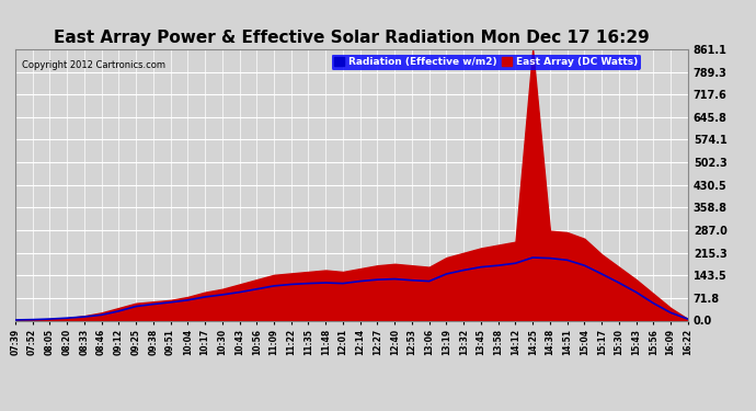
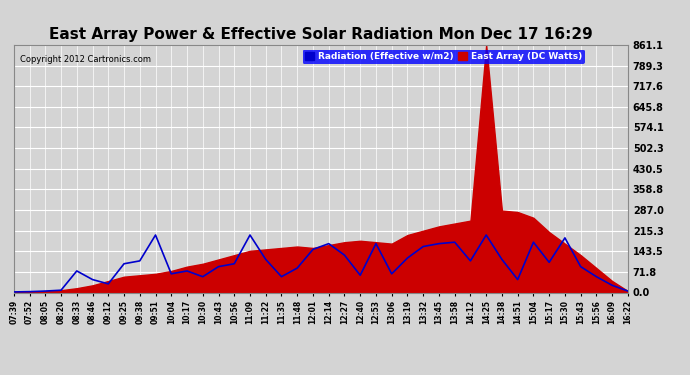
Radiation (Effective w/m2)/08:33: 12 -> 75
Radiation (Effective w/m2)/08:46: 18 -> 45
Radiation (Effective w/m2)/09:25: 45 -> 100
Radiation (Effective w/m2)/09:38: 52 -> 110
Radiation (Effective w/m2)/09:51: 58 -> 200
Radiation (Effective w/m2)/10:30: 82 -> 55
Radiation (Effective w/m2)/11:09: 110 -> 200
Radiation (Effective w/m2)/11:35: 118 -> 55
Radiation (Effective w/m2)/11:48: 120 -> 85
Radiation (Effective w/m2)/12:01: 118 -> 150
Radiation (Effective w/m2)/12:14: 125 -> 170
Radiation (Effective w/m2)/12:40: 132 -> 60
Radiation (Effective w/m2)/12:53: 128 -> 170
Radiation (Effective w/m2)/13:06: 125 -> 65
Radiation (Effective w/m2)/13:19: 148 -> 120
Radiation (Effective w/m2)/14:12: 182 -> 110
Radiation (Effective w/m2)/14:38: 198 -> 115
Radiation (Effective w/m2)/14:51: 192 -> 45
Radiation (Effective w/m2)/15:17: 148 -> 105
Radiation (Effective w/m2)/15:30: 120 -> 190
